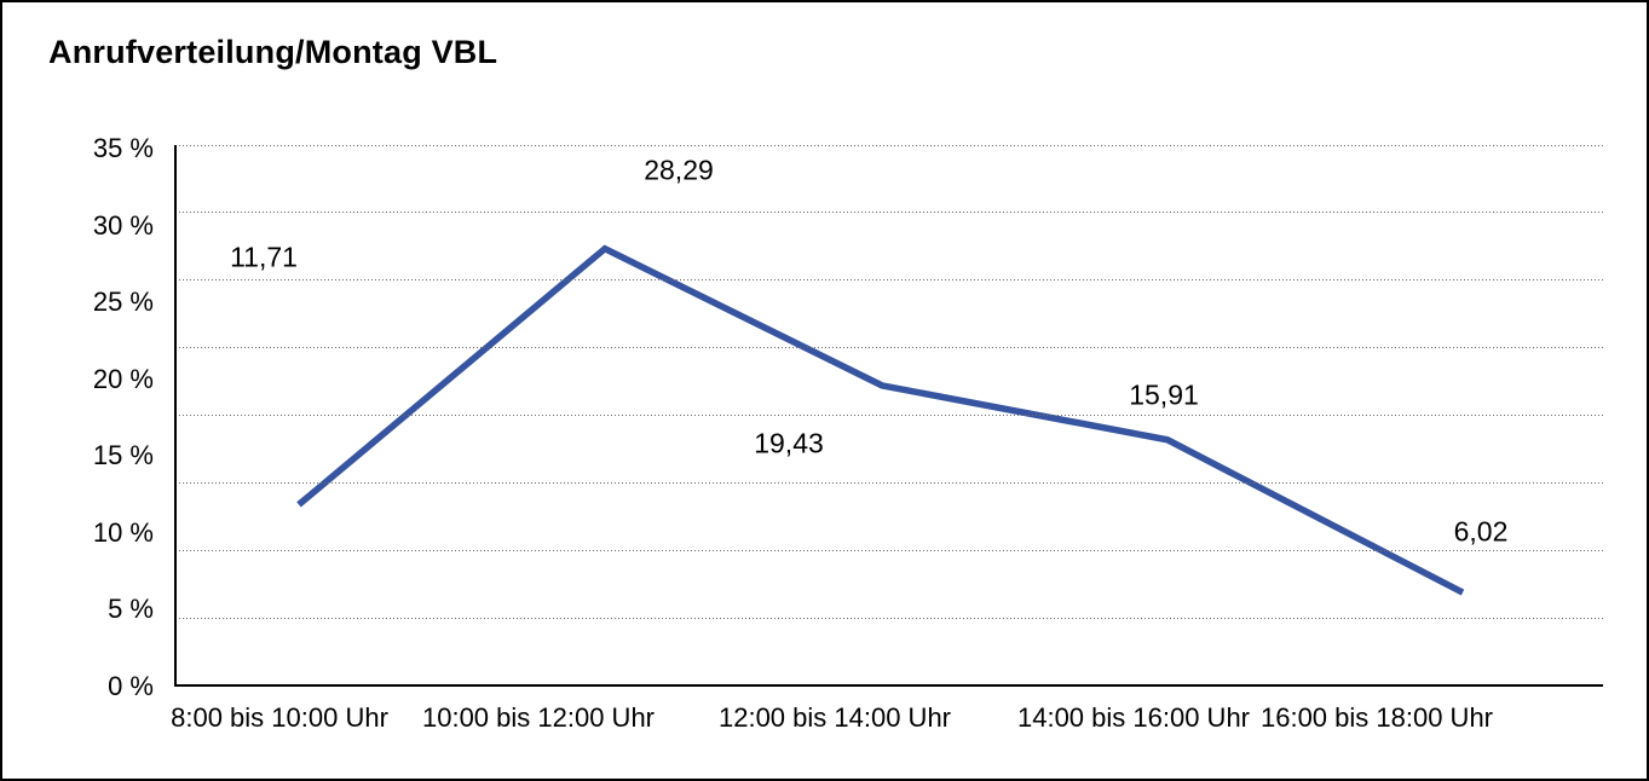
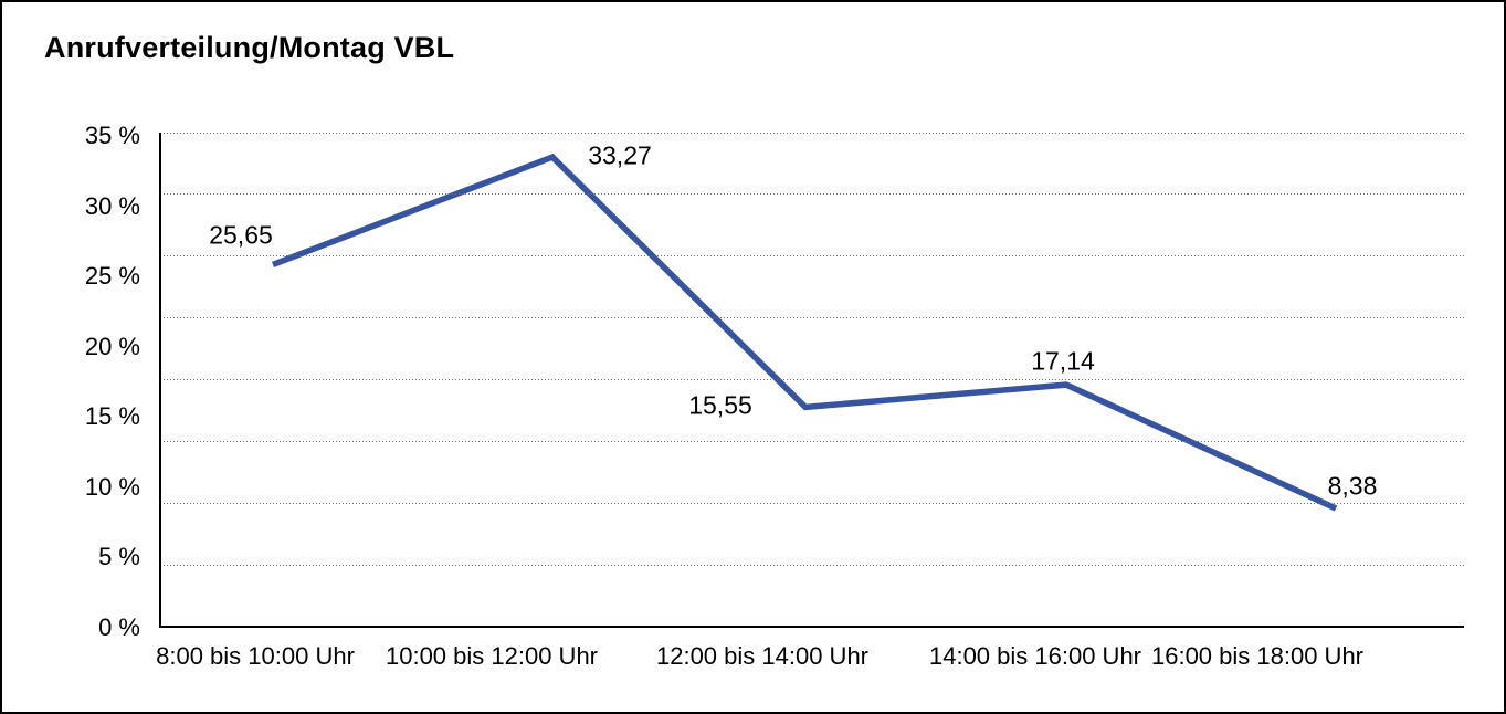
8:00 bis 10:00 Uhr: 11,71 -> 25,65
10:00 bis 12:00 Uhr: 28,29 -> 33,27
12:00 bis 14:00 Uhr: 19,43 -> 15,55
14:00 bis 16:00 Uhr: 15,91 -> 17,14
16:00 bis 18:00 Uhr: 6,02 -> 8,38
